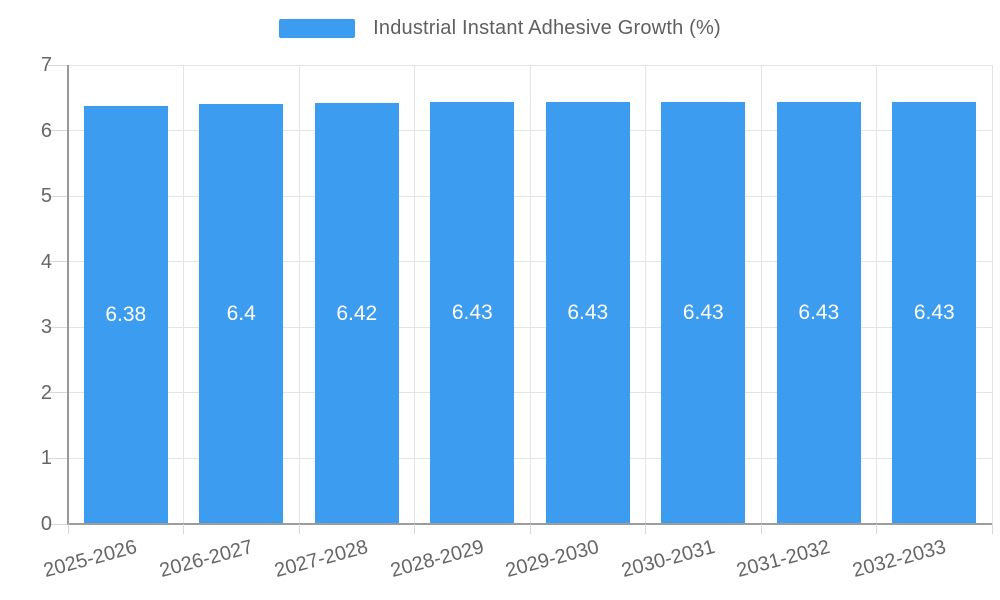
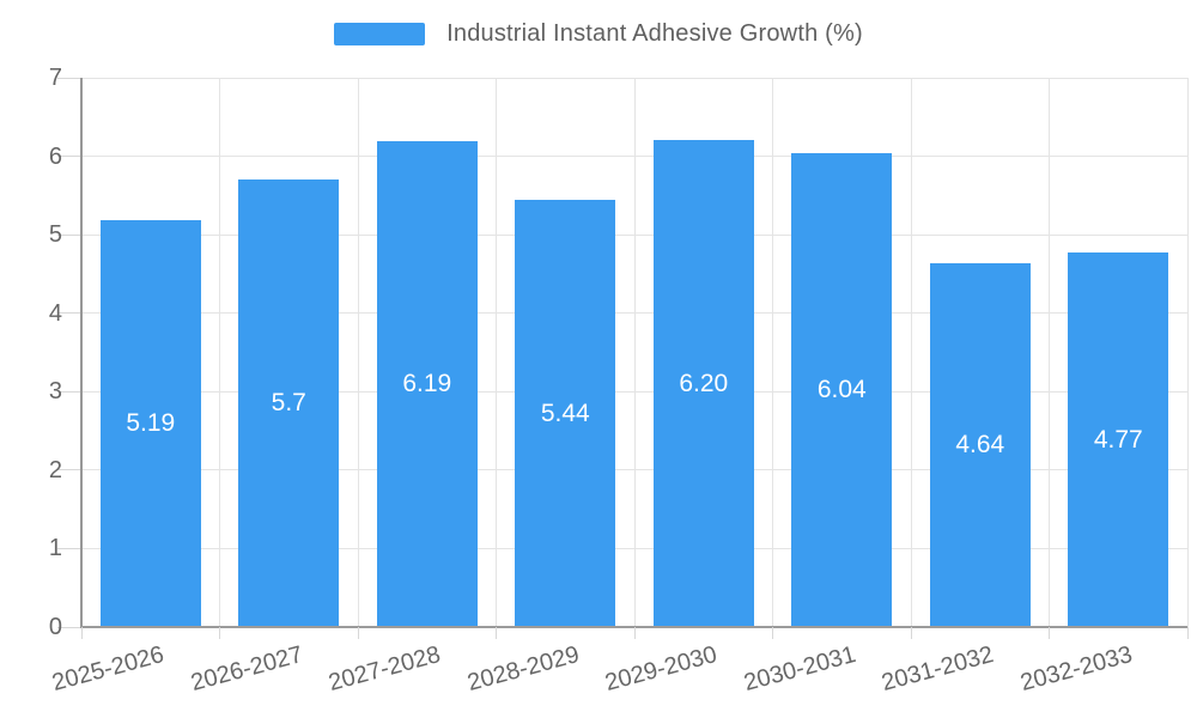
2025-2026: 6.38 -> 5.19
2026-2027: 6.4 -> 5.7
2027-2028: 6.42 -> 6.19
2028-2029: 6.43 -> 5.44
2029-2030: 6.43 -> 6.20
2030-2031: 6.43 -> 6.04
2031-2032: 6.43 -> 4.64
2032-2033: 6.43 -> 4.77
